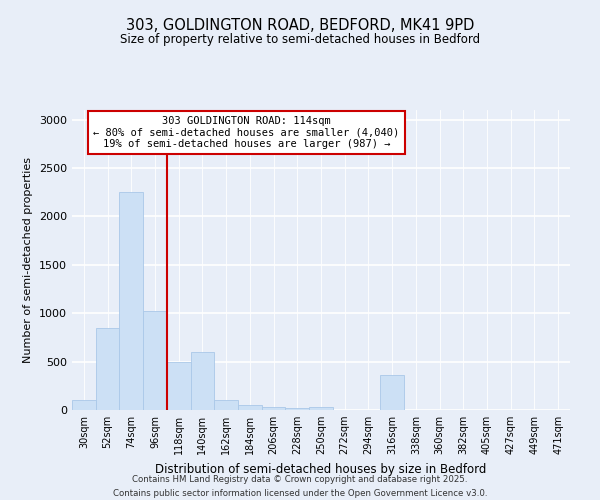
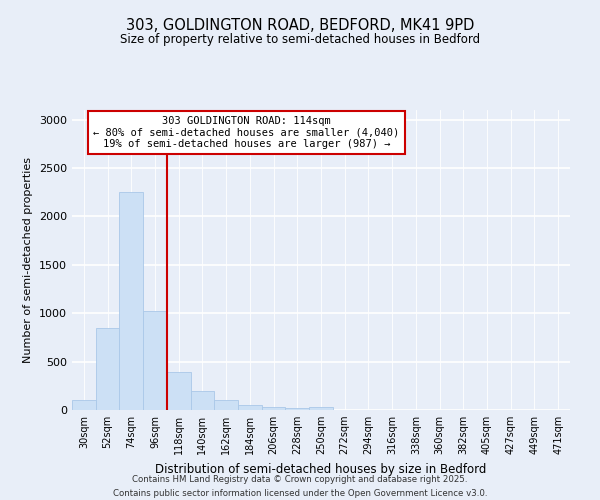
118sqm: 500 -> 390
140sqm: 600 -> 200
316sqm: 360 -> 0
